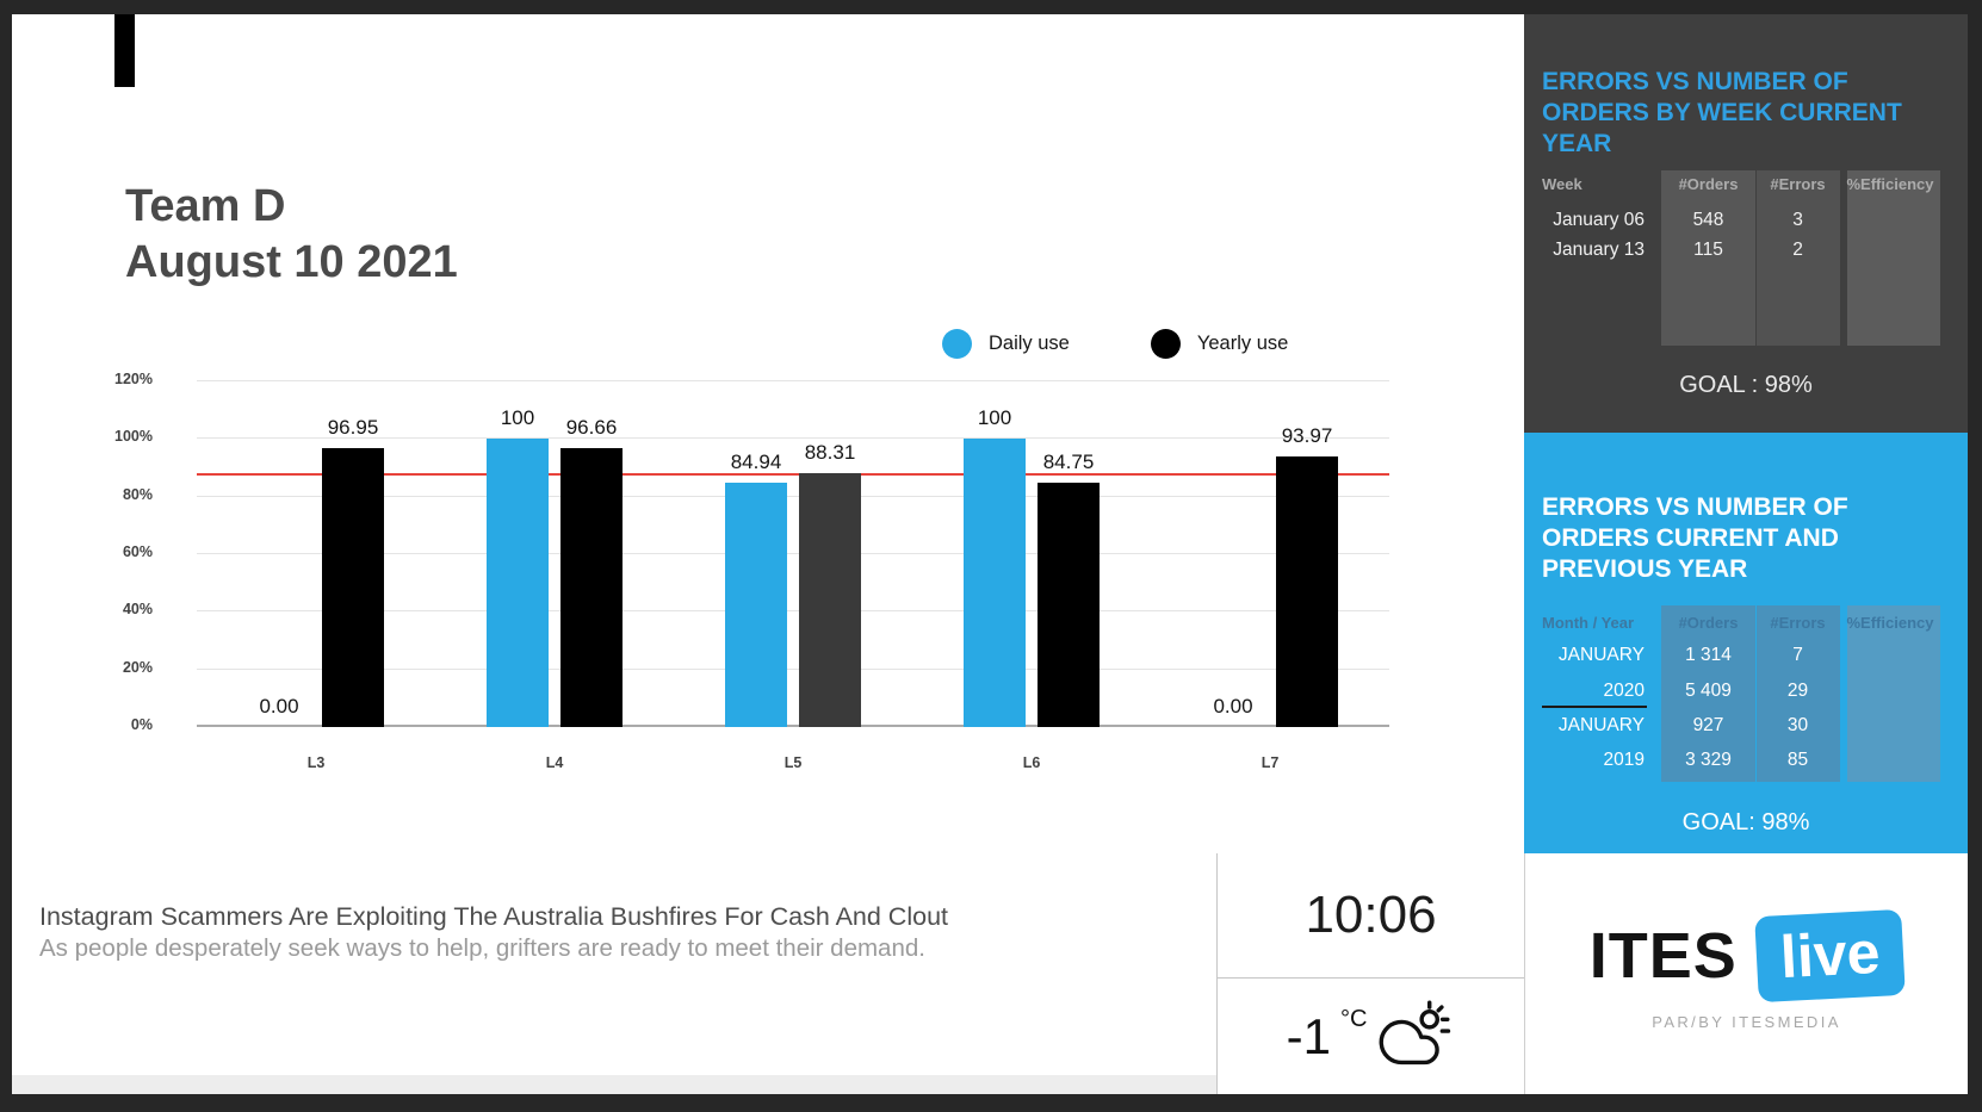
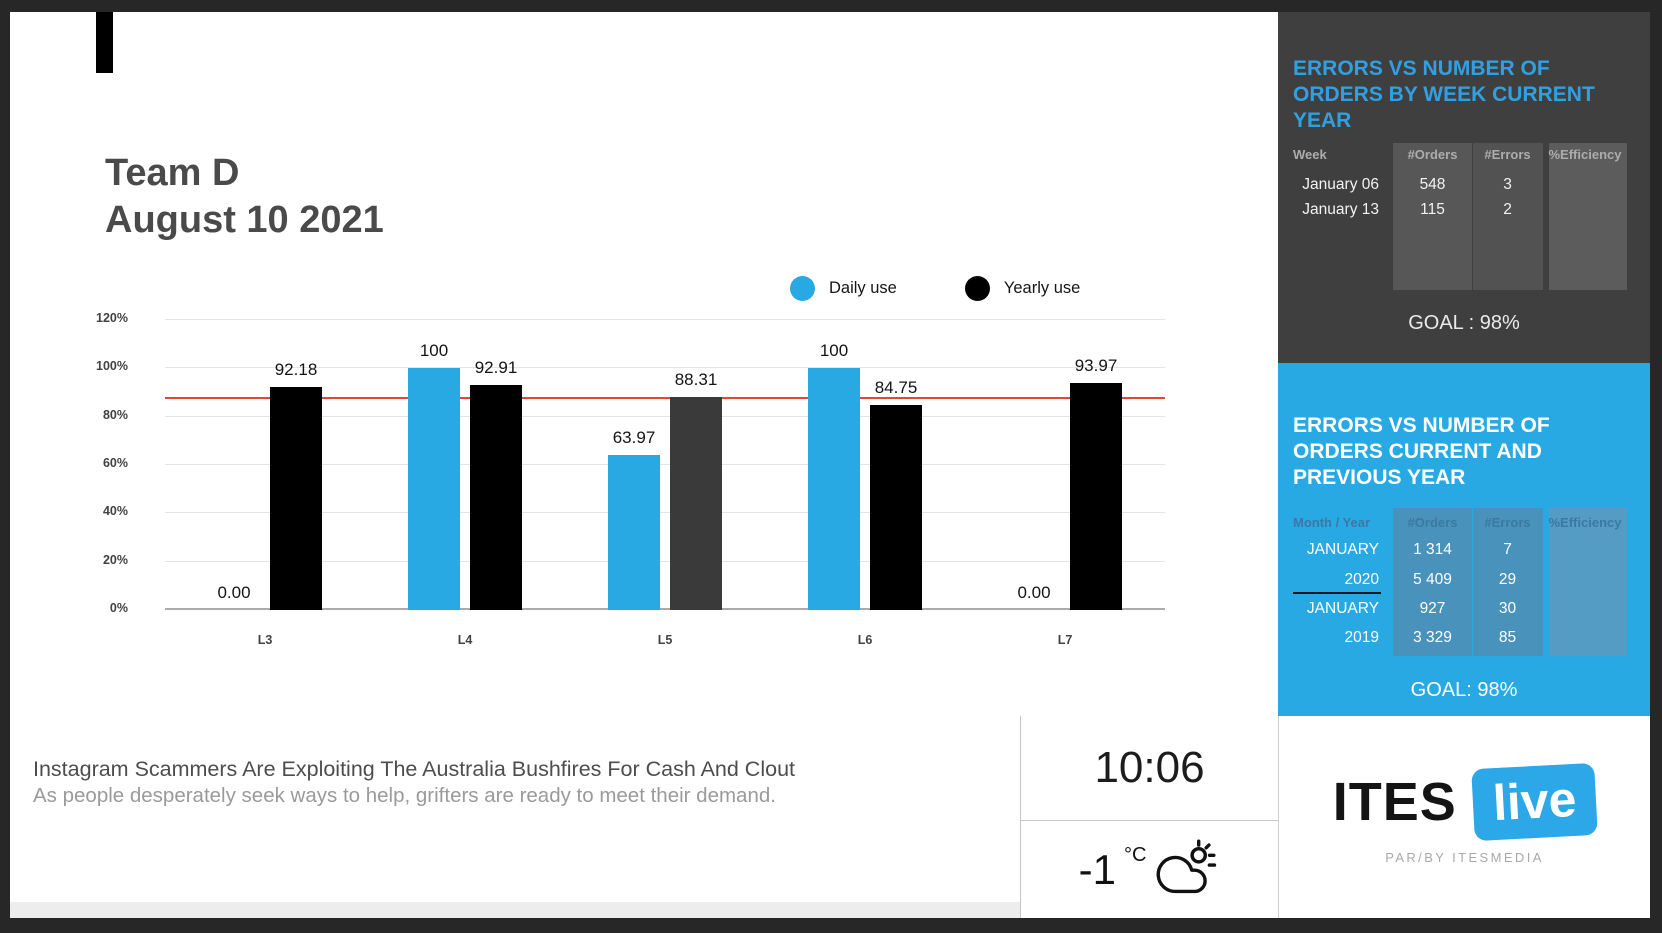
Yearly use/L3: 96.95 -> 92.18
Yearly use/L4: 96.66 -> 92.91
Daily use/L5: 84.94 -> 63.97
